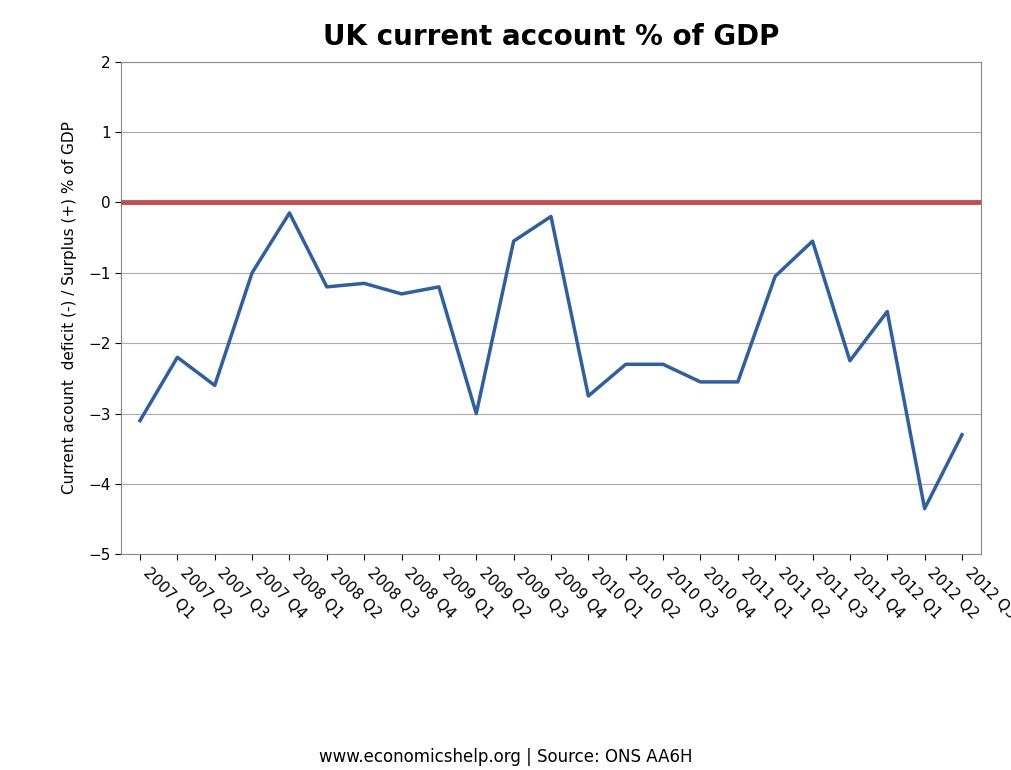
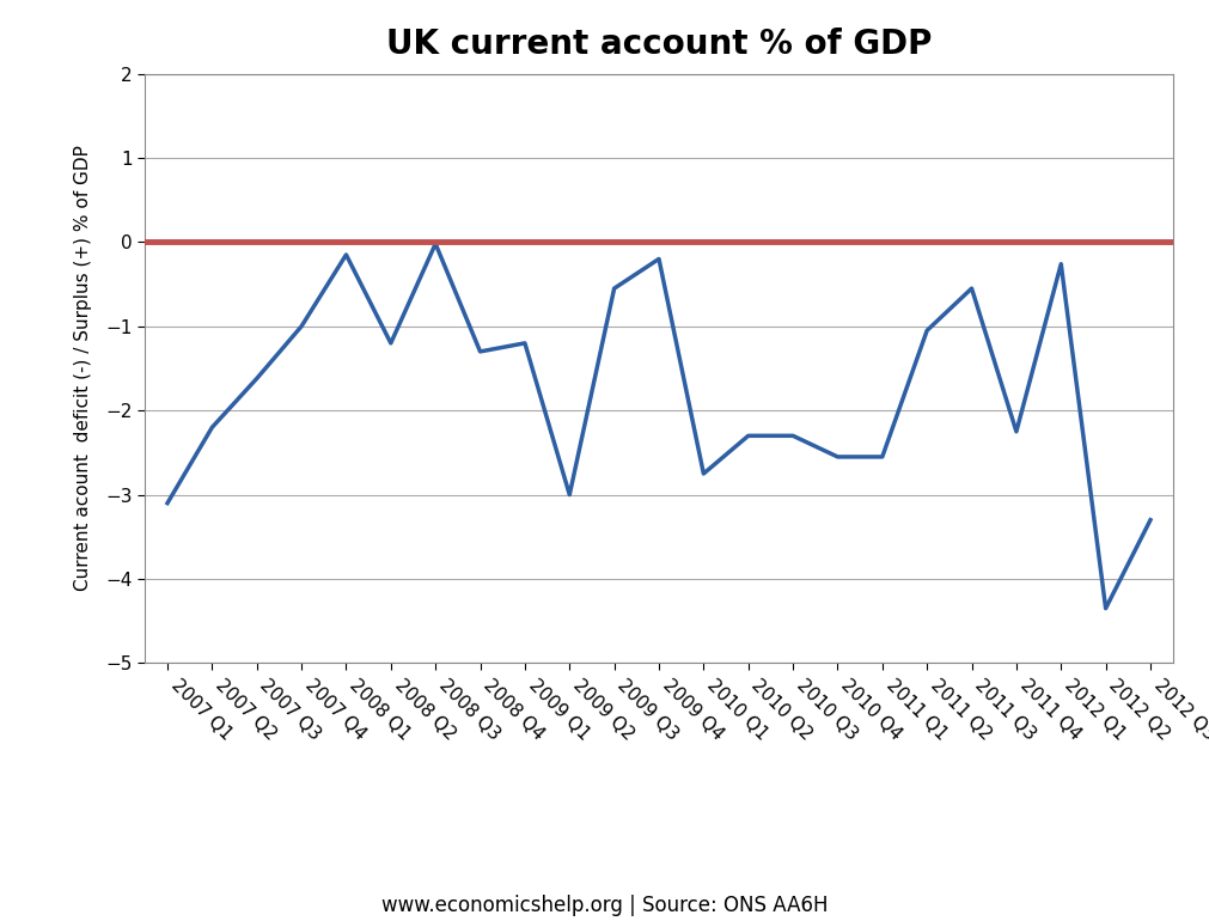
2007 Q3: -2.60 -> -1.62
2008 Q3: -1.15 -> -0.02
2012 Q1: -1.55 -> -0.26
